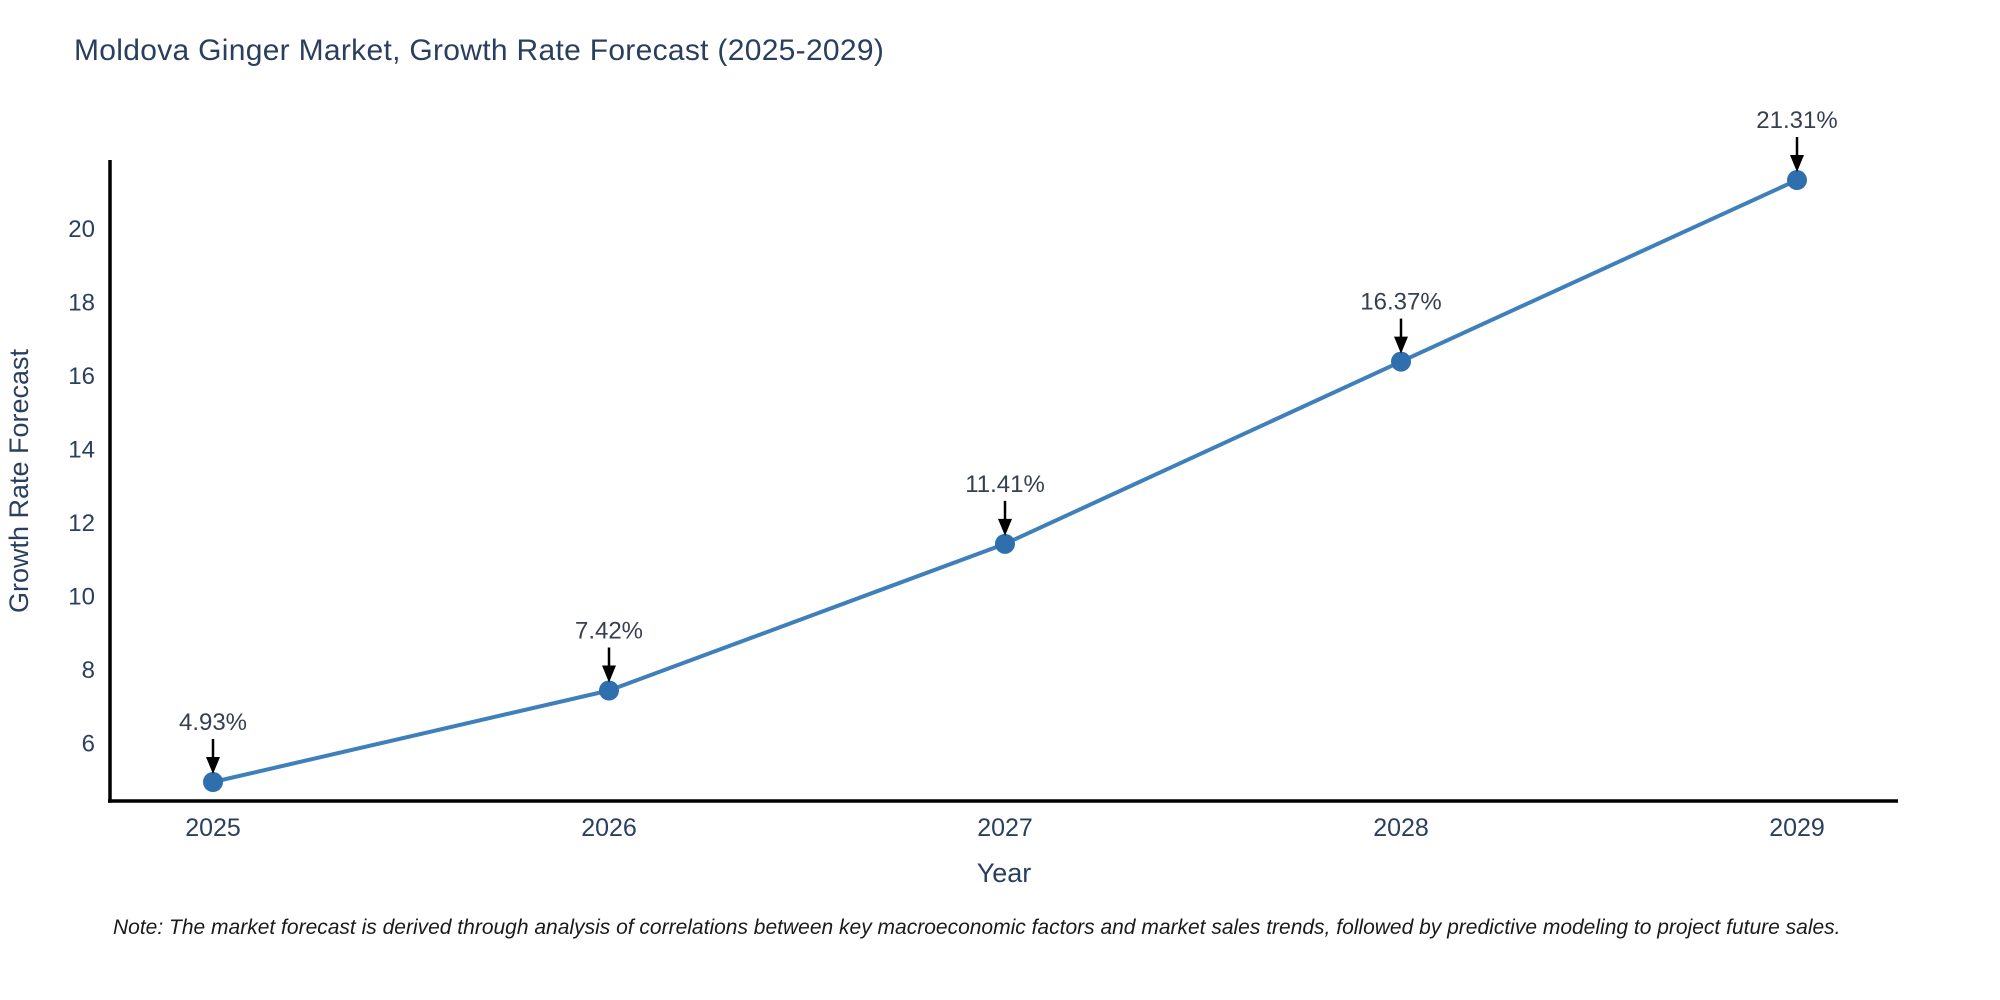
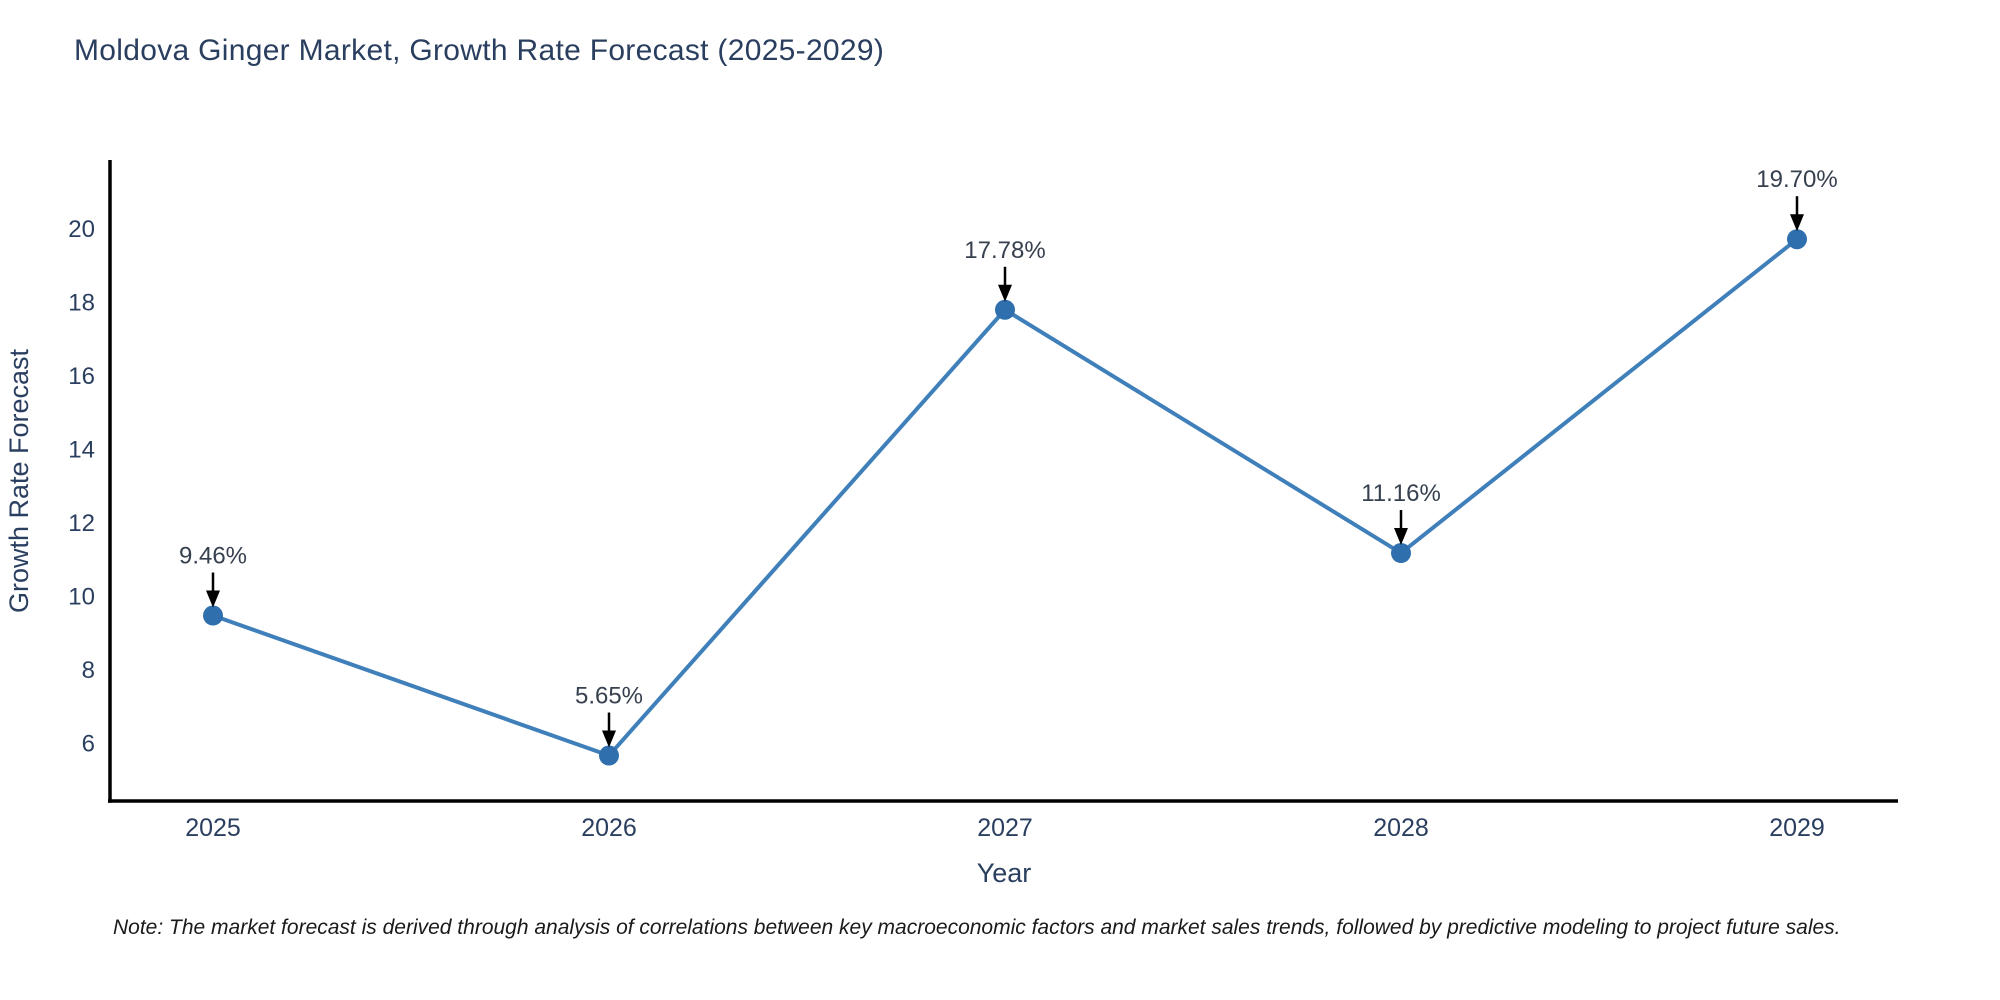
2025: 4.93% -> 9.46%
2026: 7.42% -> 5.65%
2027: 11.41% -> 17.78%
2028: 16.37% -> 11.16%
2029: 21.31% -> 19.70%
